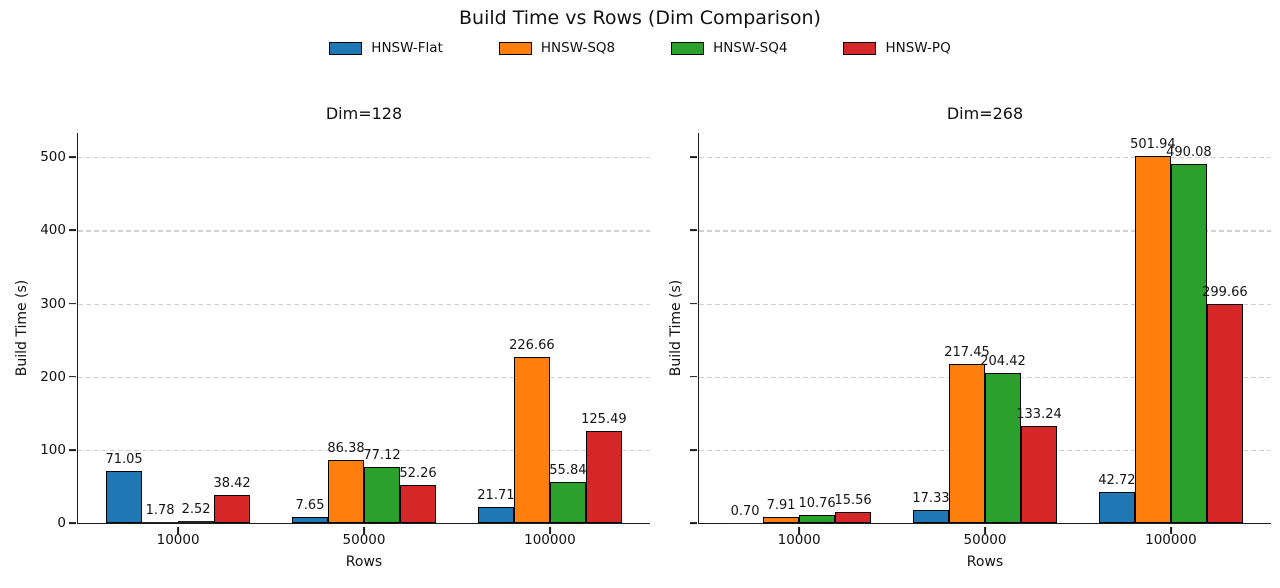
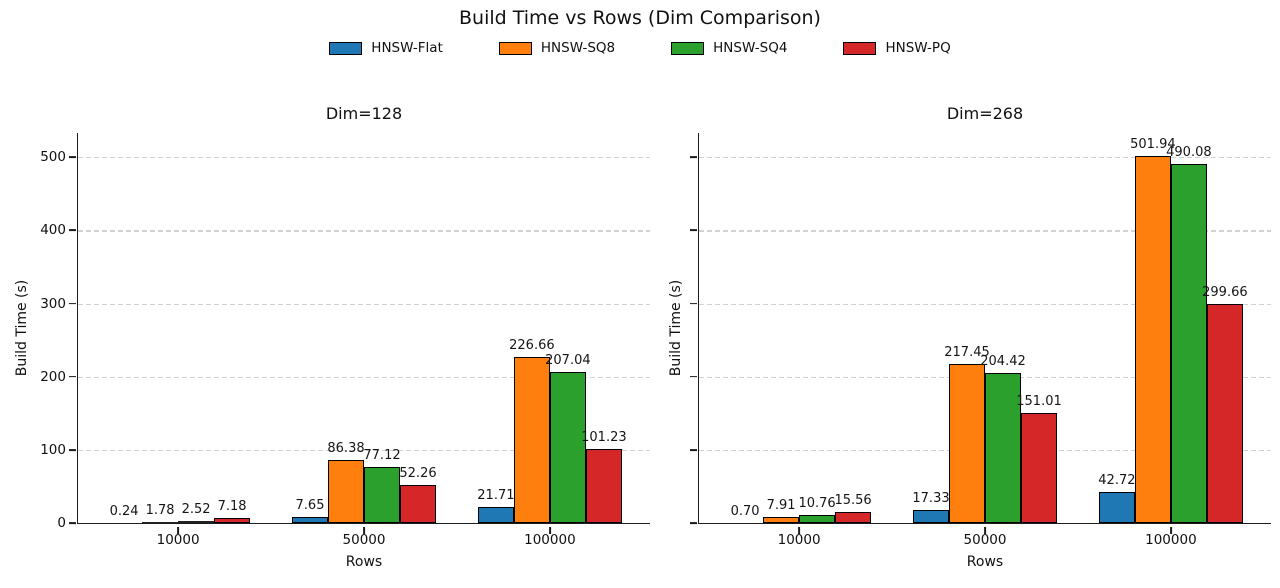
Dim=128/HNSW-Flat/10000: 71.05 -> 0.24
Dim=128/HNSW-PQ/10000: 38.42 -> 7.18
Dim=128/HNSW-SQ4/100000: 55.84 -> 207.04
Dim=128/HNSW-PQ/100000: 125.49 -> 101.23
Dim=268/HNSW-PQ/50000: 133.24 -> 151.01
